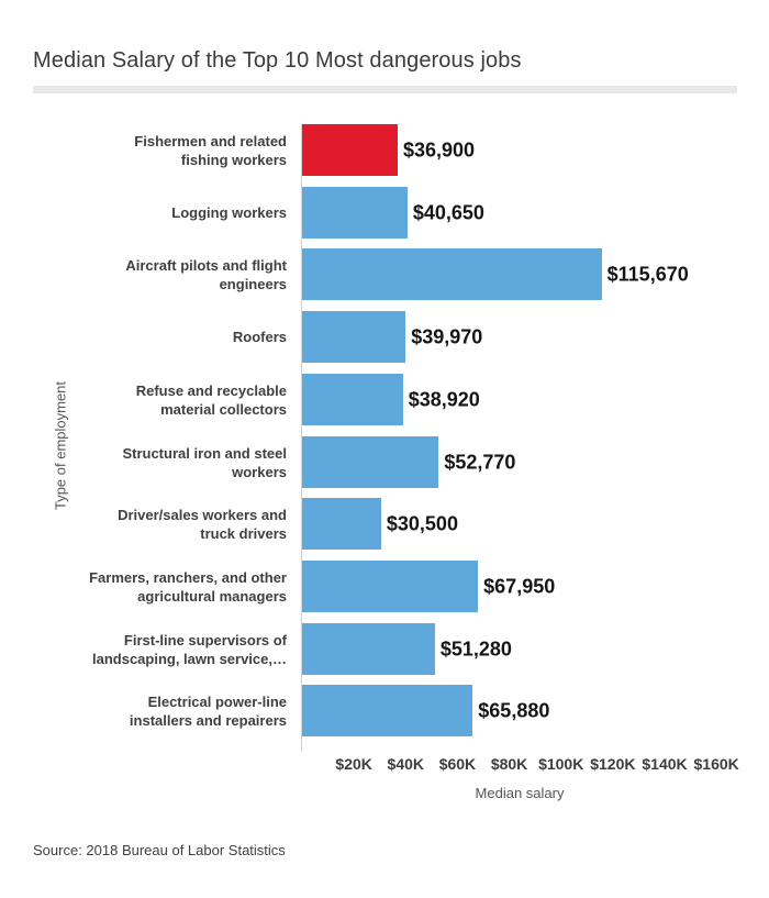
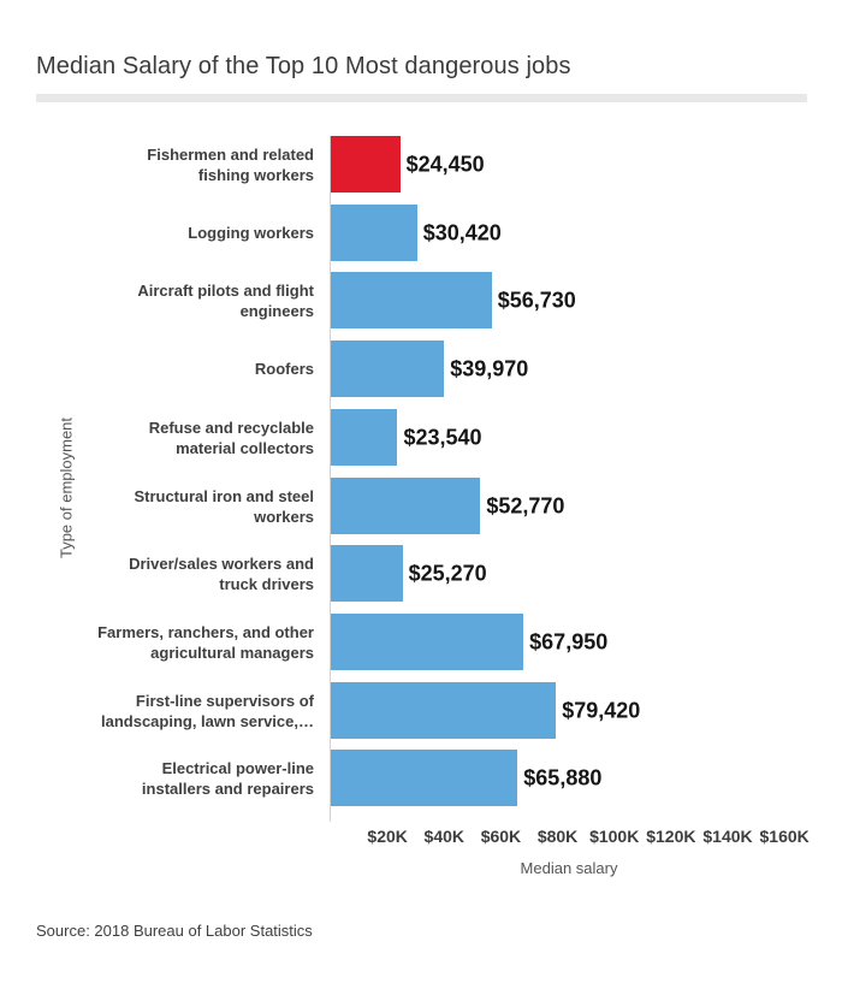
Fishermen and related fishing workers: $36,900 -> $24,450
Logging workers: $40,650 -> $30,420
Aircraft pilots and flight engineers: $115,670 -> $56,730
Refuse and recyclable material collectors: $38,920 -> $23,540
Driver/sales workers and truck drivers: $30,500 -> $25,270
First-line supervisors of landscaping, lawn service,…: $51,280 -> $79,420
